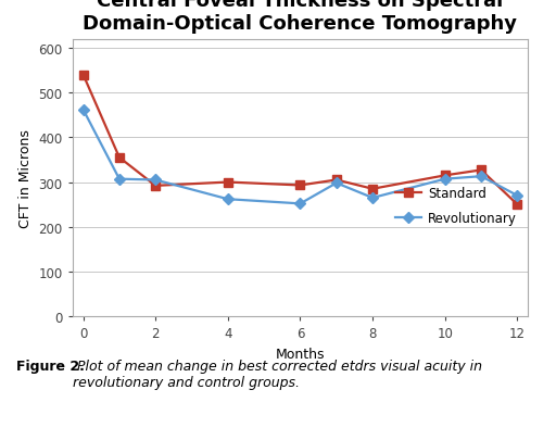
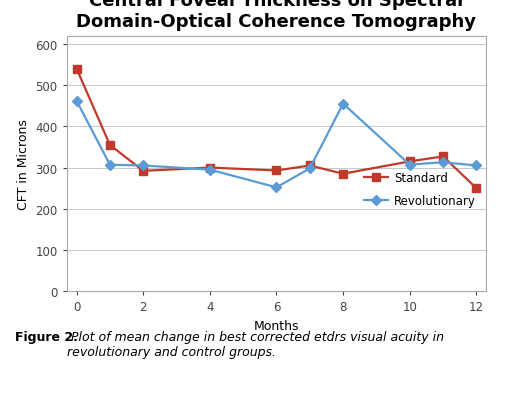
Revolutionary/4: 262 -> 295
Revolutionary/8: 265 -> 455
Revolutionary/12: 270 -> 305
